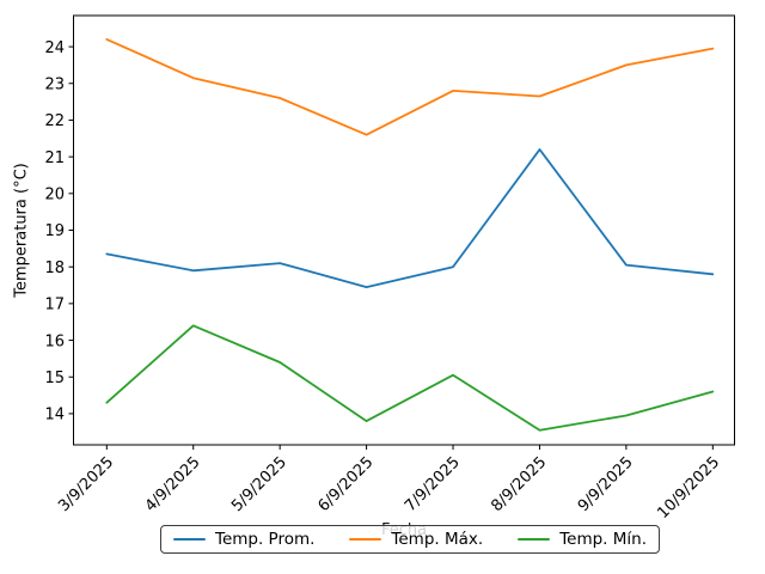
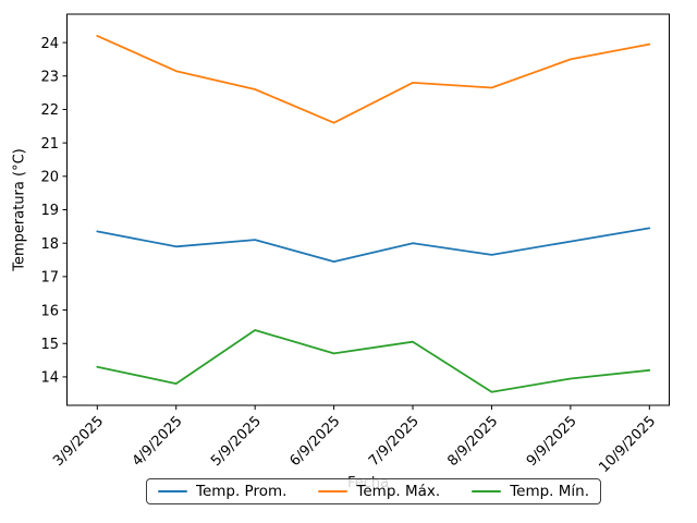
Temp. Mín./4/9/2025: 16.4 -> 13.8
Temp. Mín./6/9/2025: 13.8 -> 14.7
Temp. Prom./8/9/2025: 21.2 -> 17.6
Temp. Prom./10/9/2025: 17.8 -> 18.4
Temp. Mín./10/9/2025: 14.6 -> 14.2
